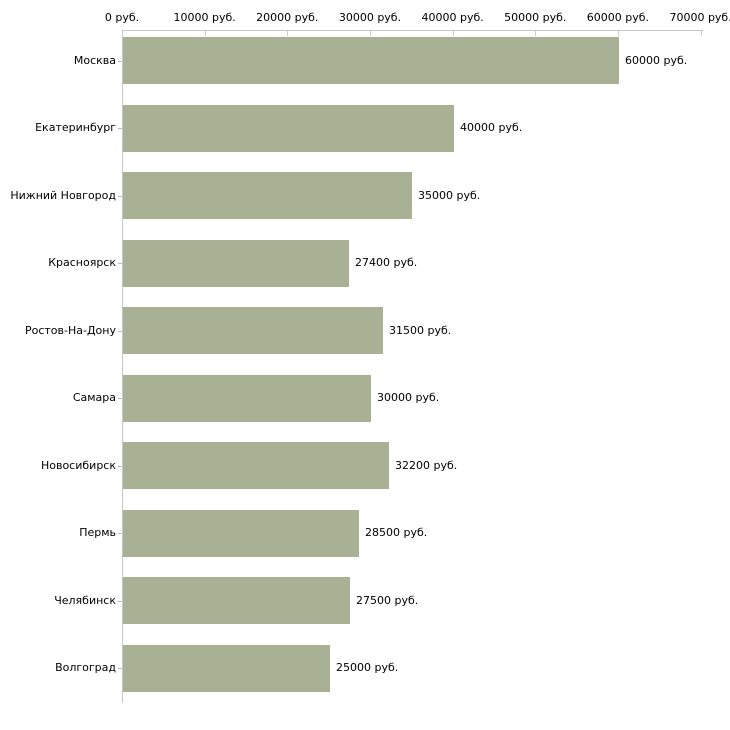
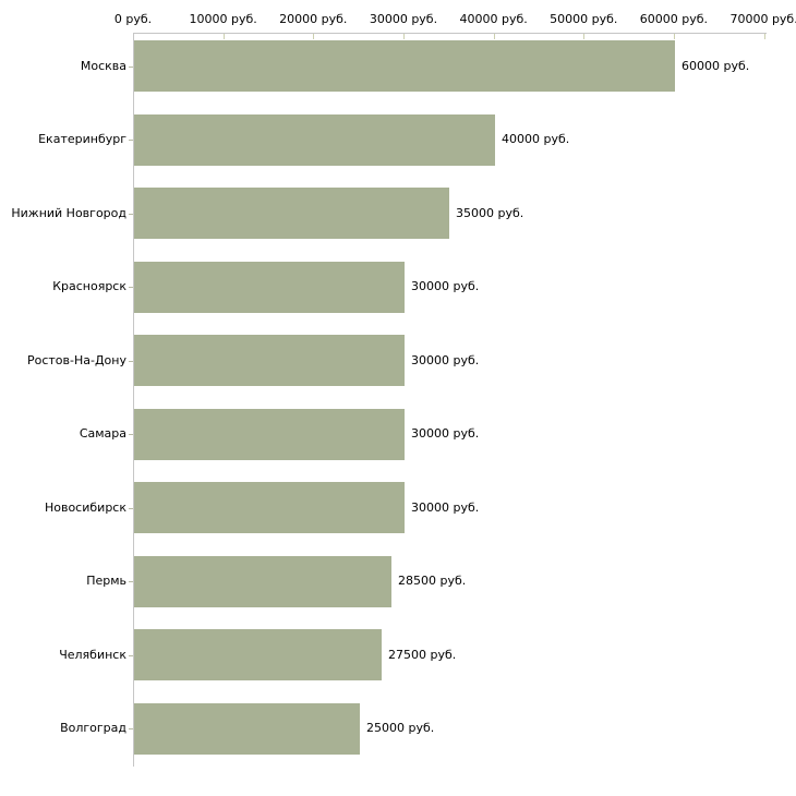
Красноярск: 27400 -> 30000
Ростов-На-Дону: 31500 -> 30000
Новосибирск: 32200 -> 30000
